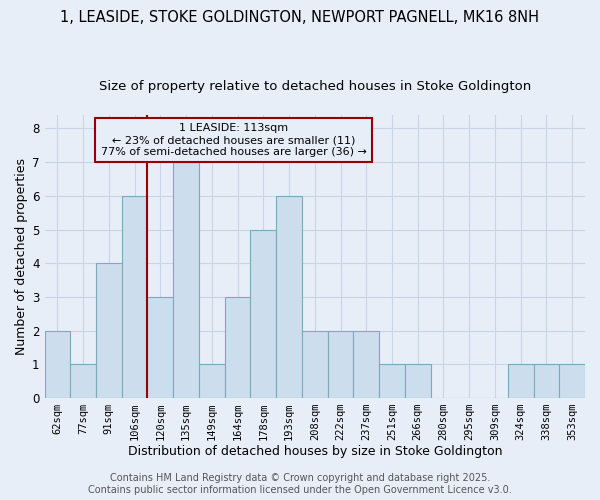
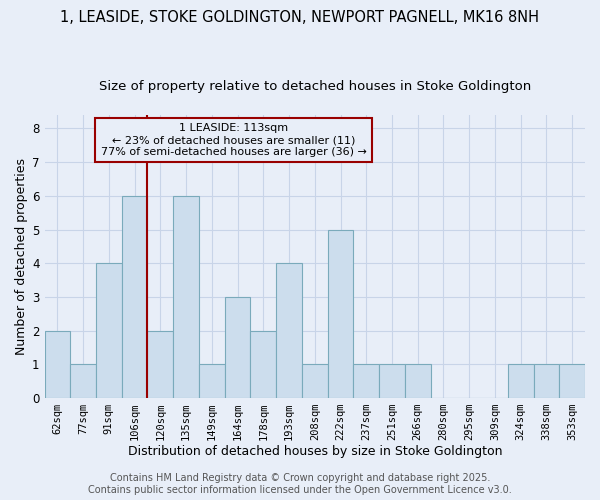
120sqm: 3 -> 2
135sqm: 7 -> 6
178sqm: 5 -> 2
193sqm: 6 -> 4
208sqm: 2 -> 1
222sqm: 2 -> 5
237sqm: 2 -> 1
